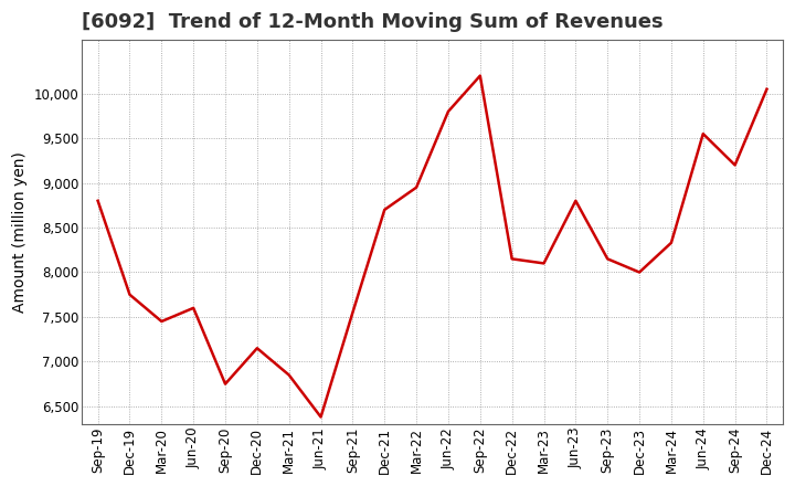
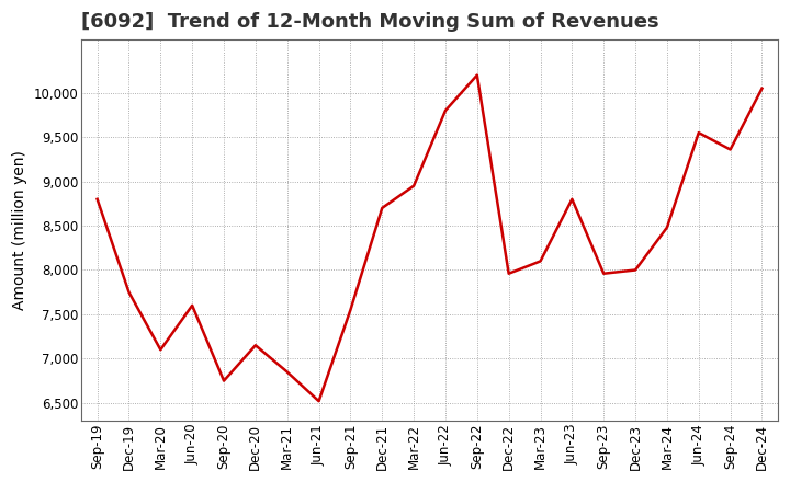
Mar-20: 7,450 -> 7,100
Jun-21: 6,380 -> 6,520
Dec-22: 8,150 -> 7,960
Sep-23: 8,150 -> 7,960
Mar-24: 8,330 -> 8,480
Sep-24: 9,200 -> 9,360
